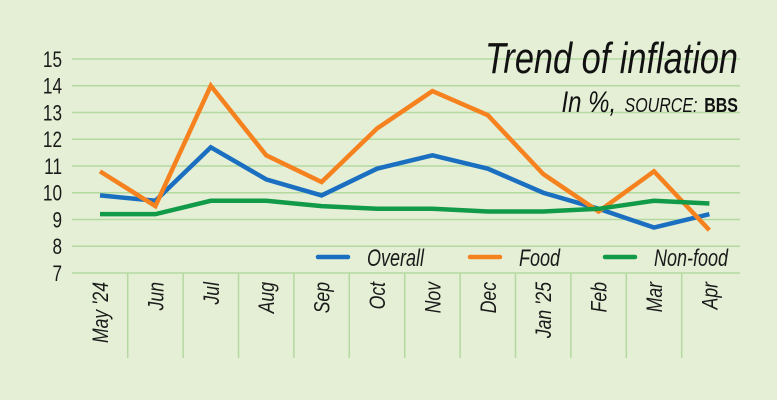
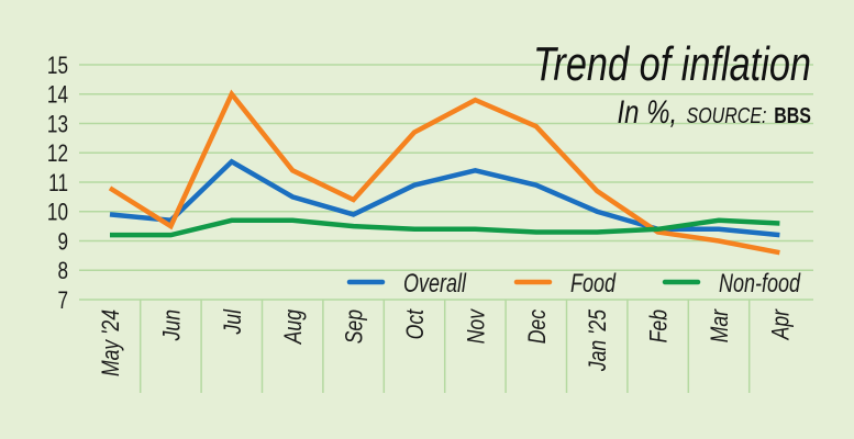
Food/Oct: 12.4 -> 12.7
Overall/Mar: 8.7 -> 9.4
Food/Mar: 10.8 -> 9.0
